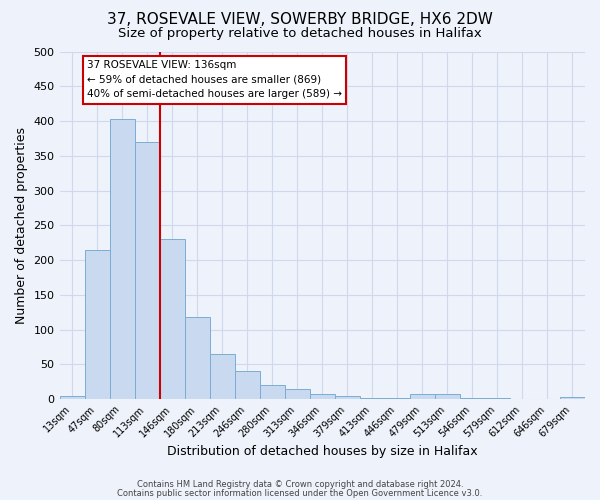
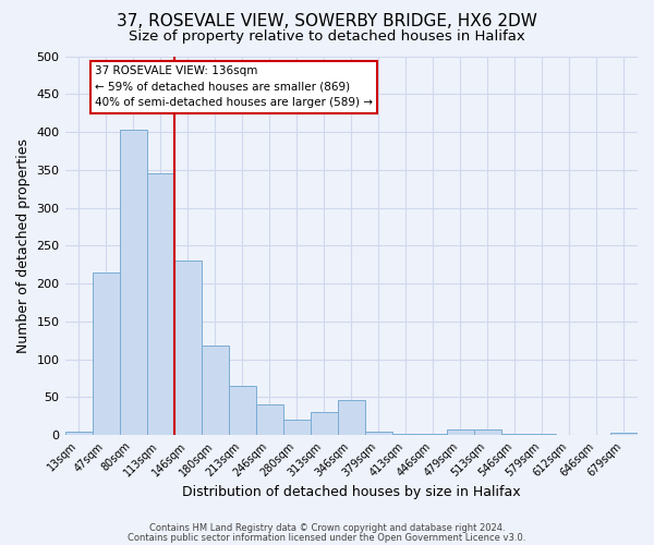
113sqm: 370 -> 346
313sqm: 14 -> 30
346sqm: 7 -> 46
